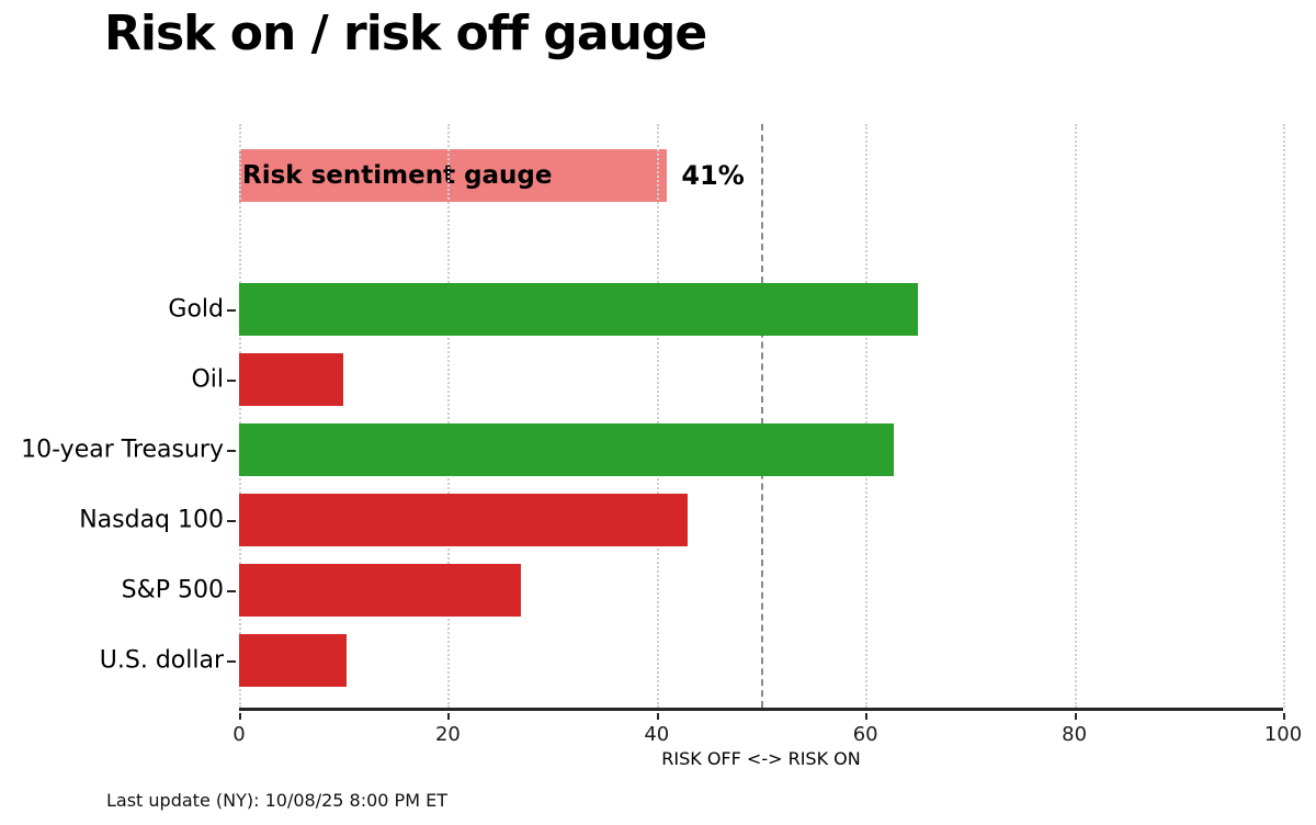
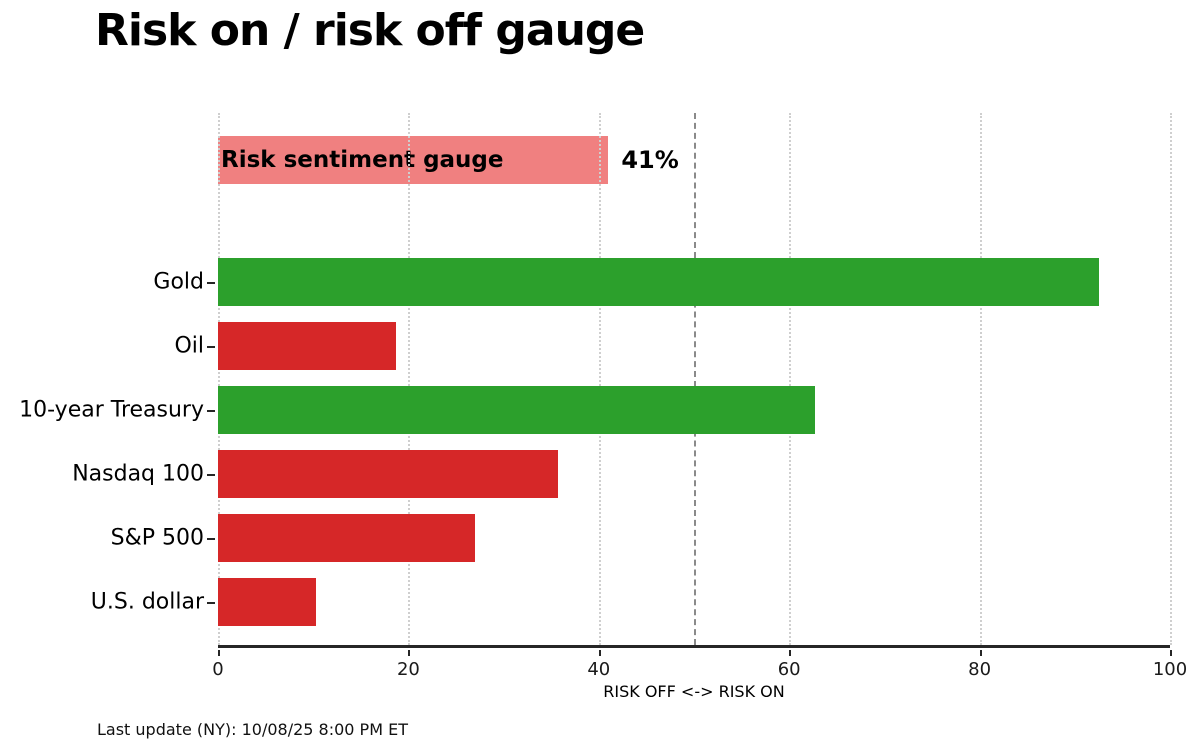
Gold: 65 -> 92
Oil: 10 -> 19
Nasdaq 100: 43 -> 36
